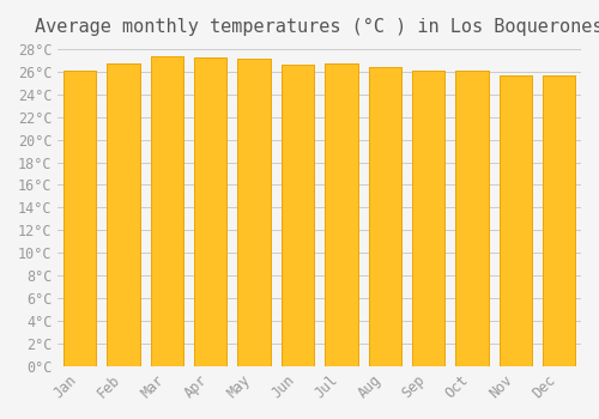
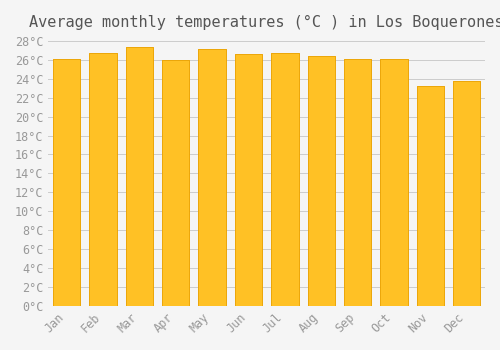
Apr: 27.2°C -> 26.0°C
Nov: 25.7°C -> 23.2°C
Dec: 25.7°C -> 23.8°C
